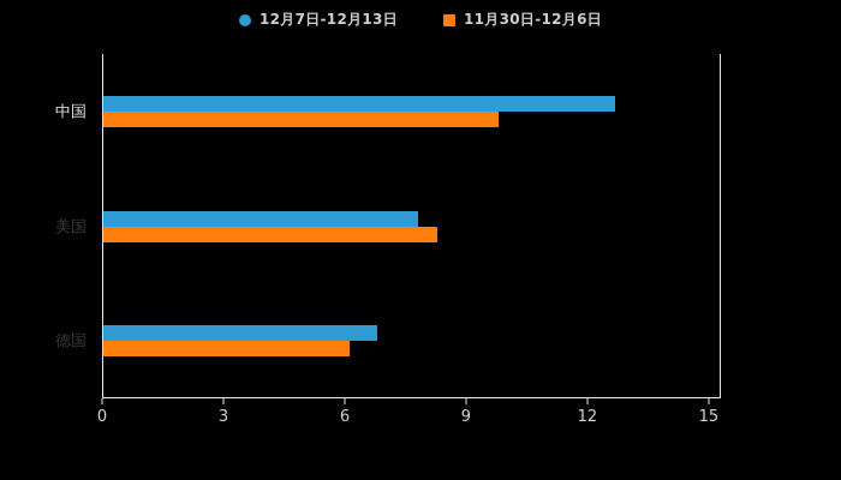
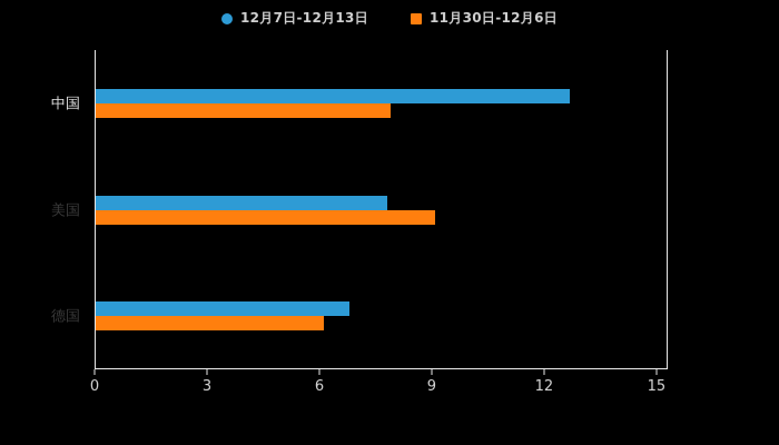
11月30日-12月6日/中国: 9.8 -> 7.9
11月30日-12月6日/美国: 8.3 -> 9.1
